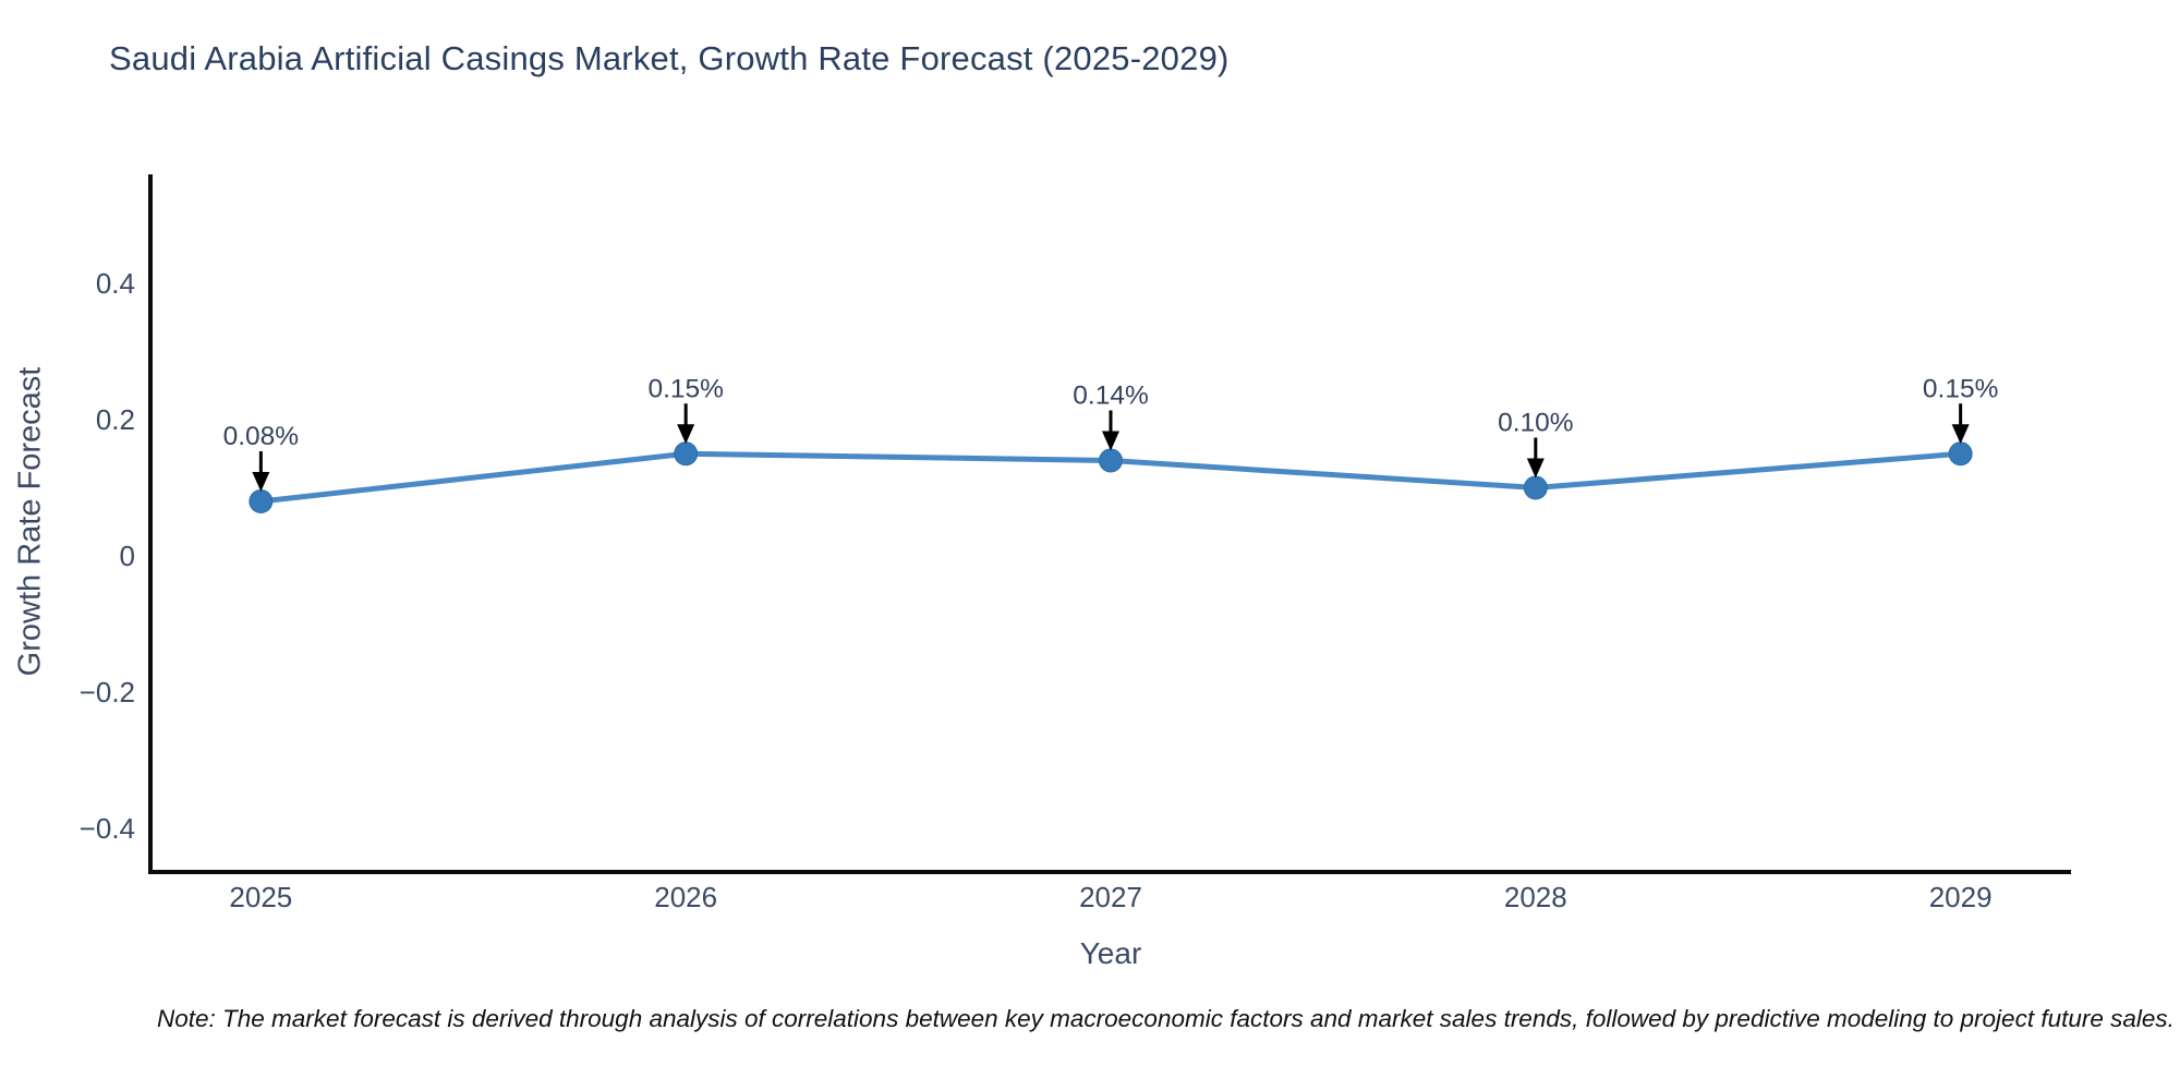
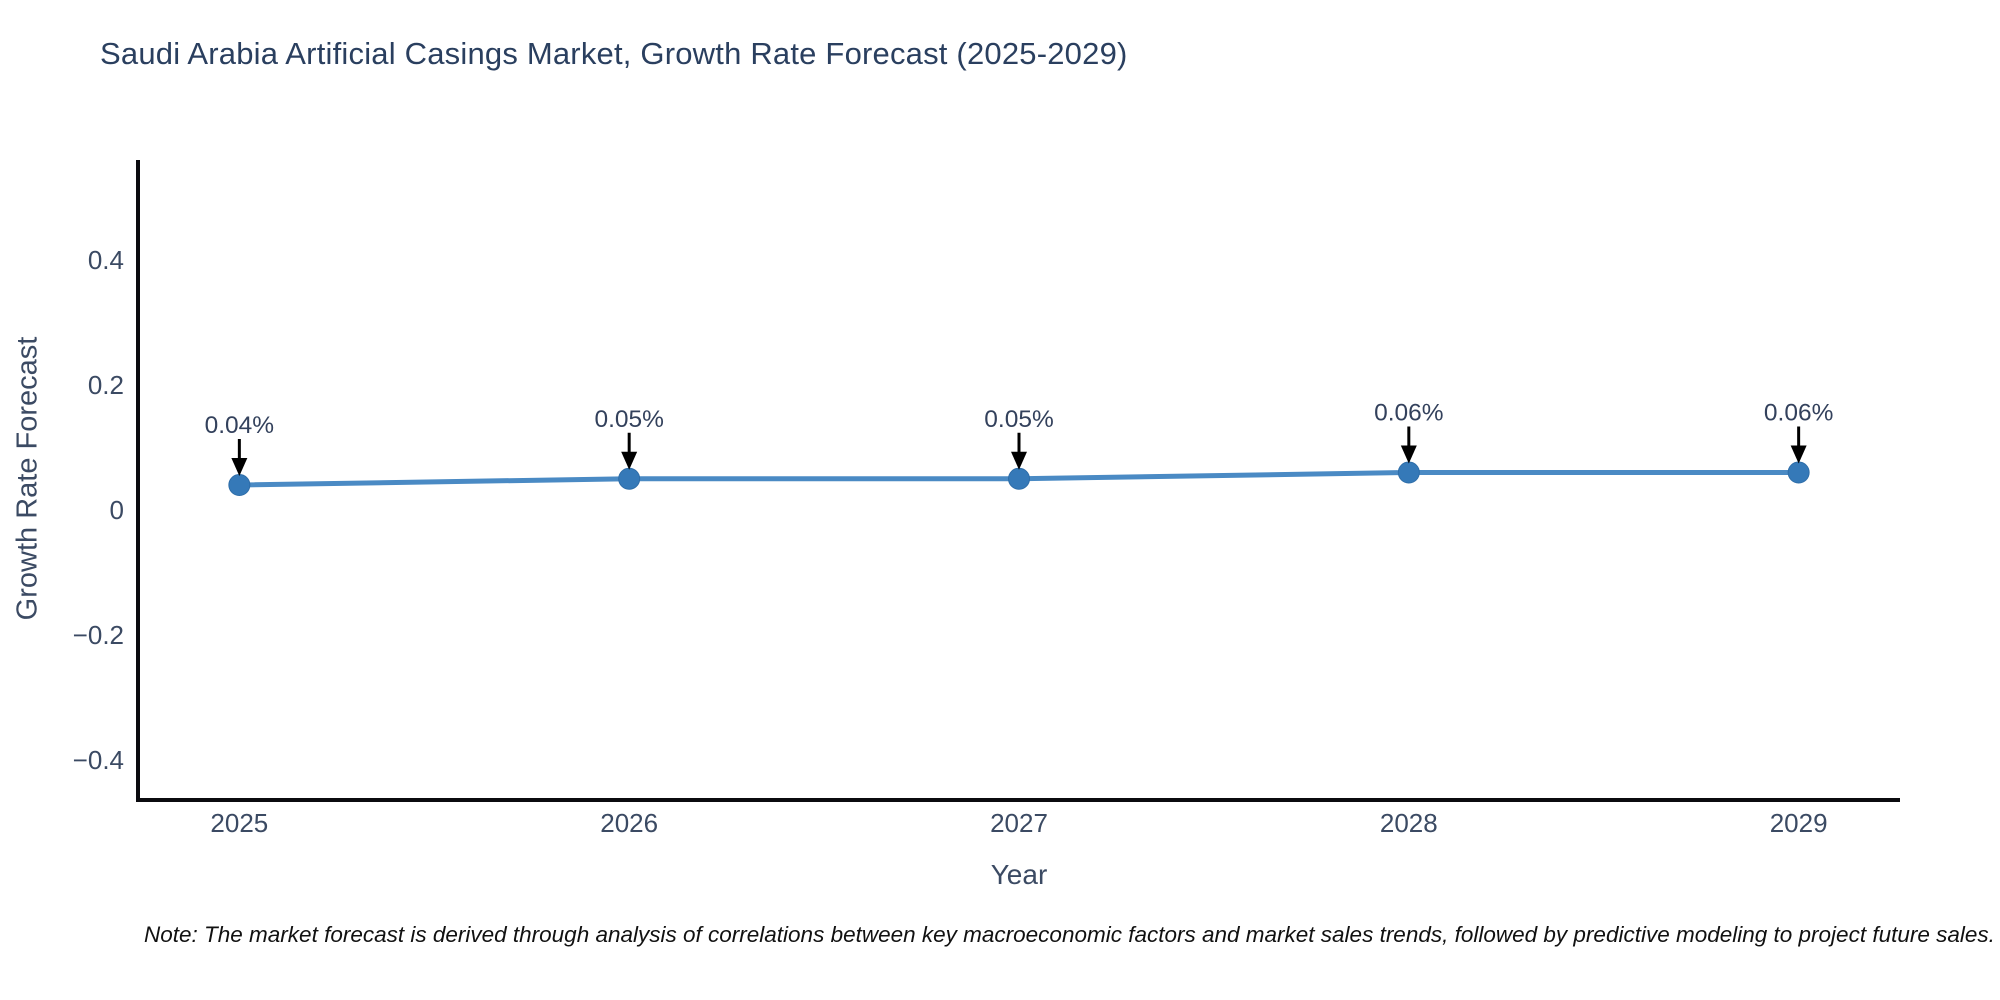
2025: 0.08% -> 0.04%
2026: 0.15% -> 0.05%
2027: 0.14% -> 0.05%
2028: 0.10% -> 0.06%
2029: 0.15% -> 0.06%
